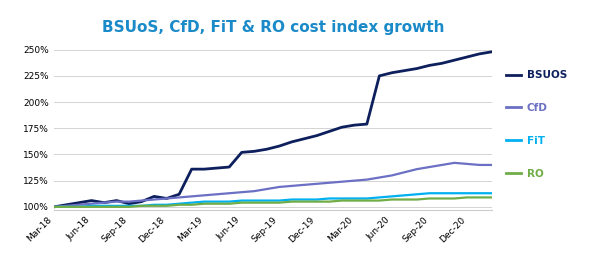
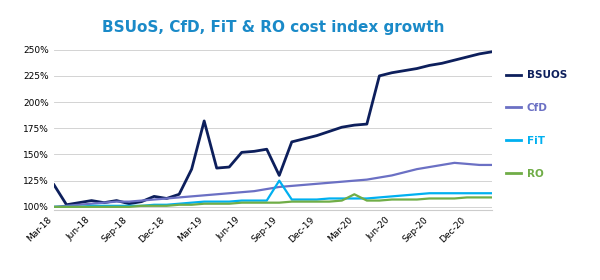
BSUOS/Mar-18: 100% -> 121%
BSUOS/Mar-19: 136% -> 182%
BSUOS/Sep-19: 158% -> 130%
FiT/Sep-19: 106% -> 125%
RO/Mar-20: 106% -> 112%
